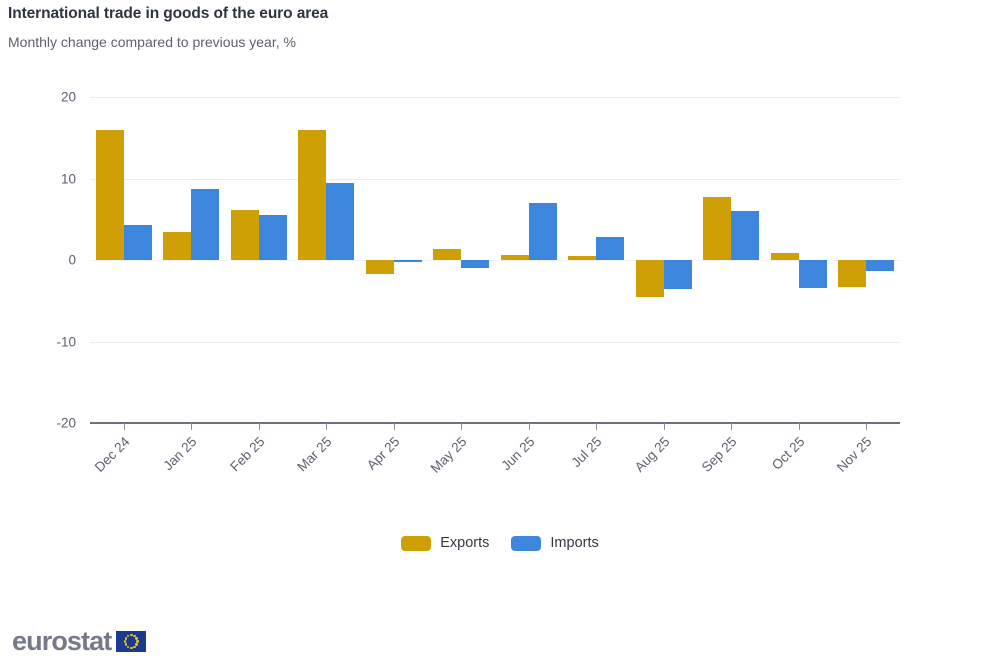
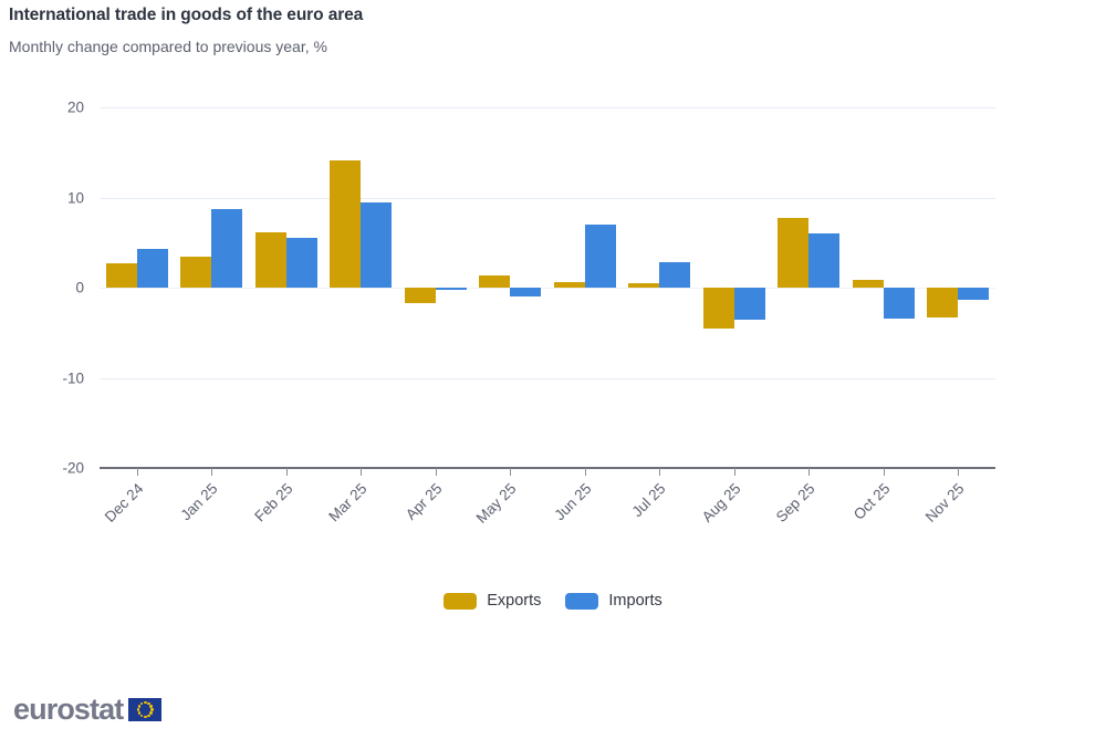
Exports/Dec 24: 16 -> 3
Exports/Mar 25: 16 -> 14
